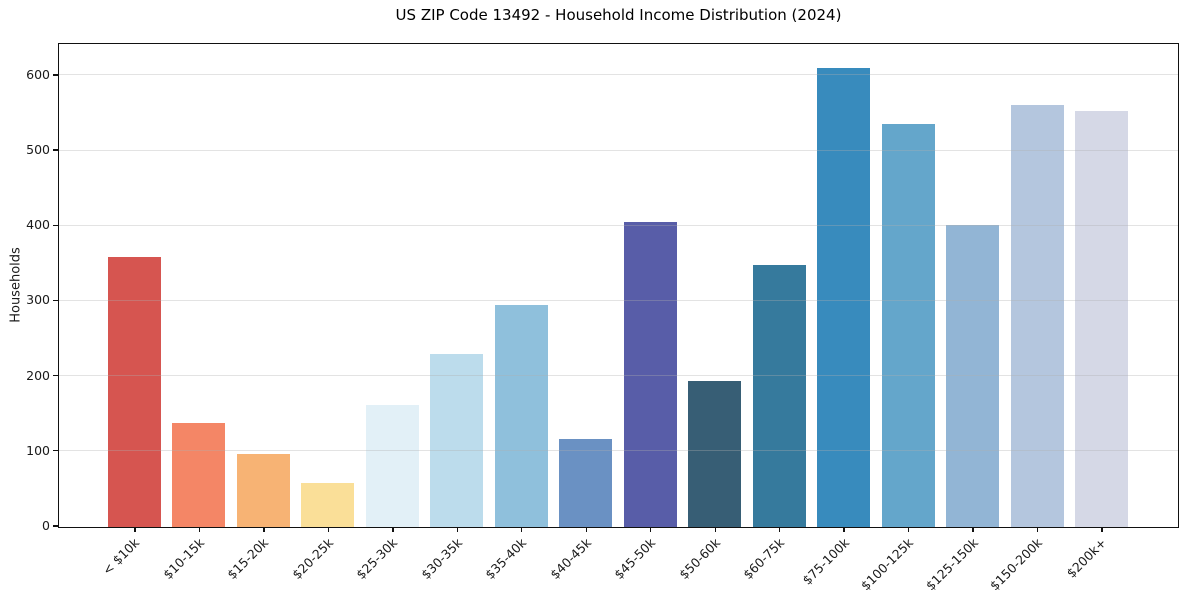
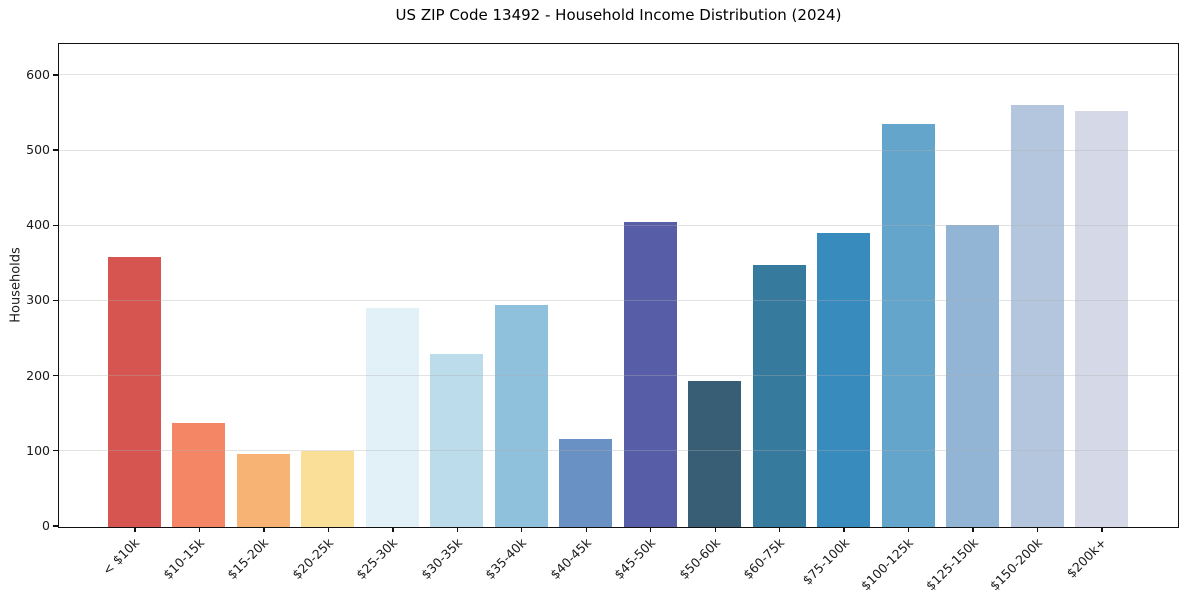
$20-25k: 60 -> 100
$25-30k: 160 -> 290
$75-100k: 610 -> 390
